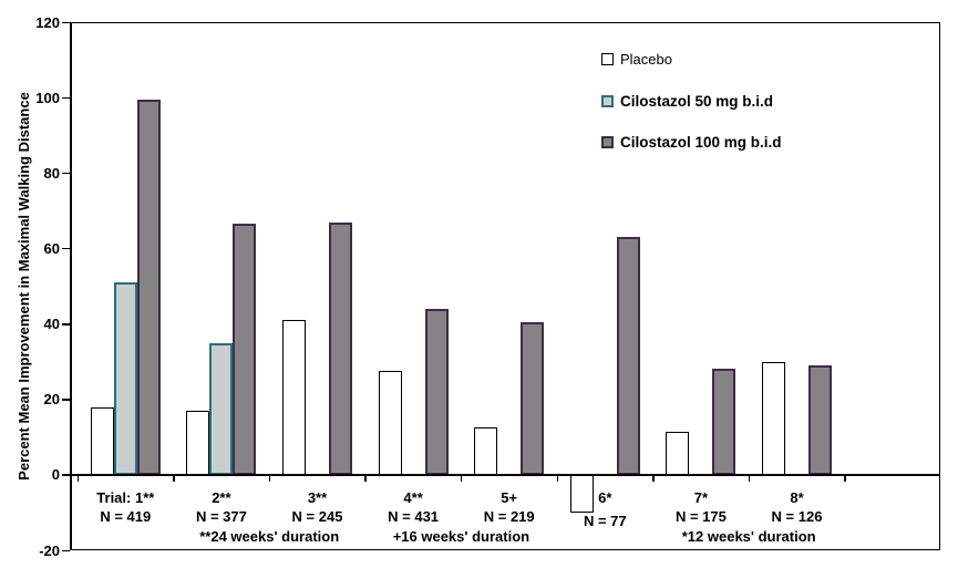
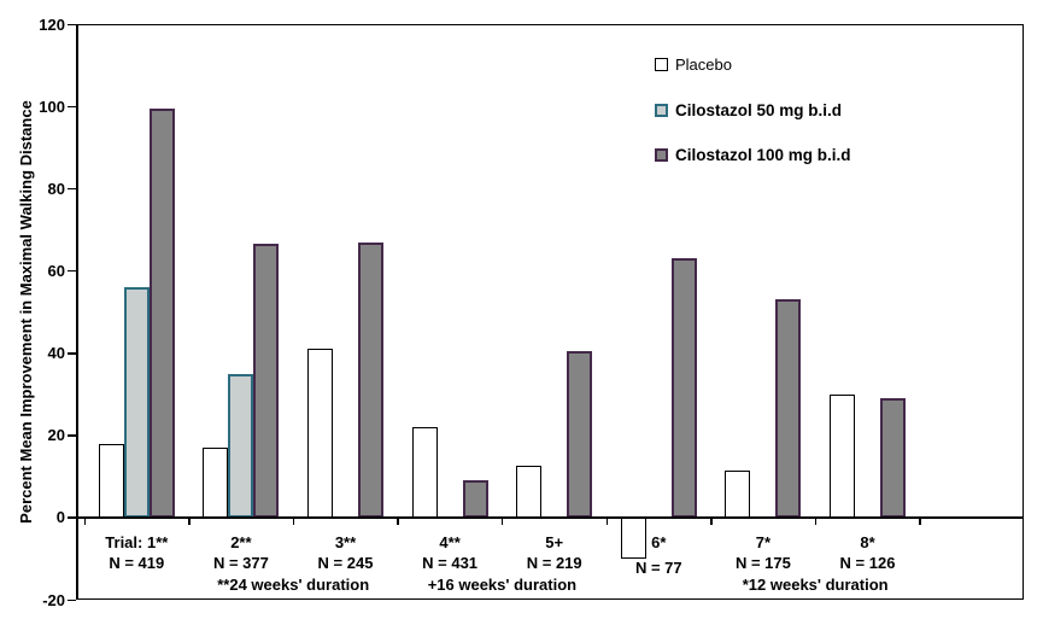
Cilostazol 50 mg b.i.d/Trial: 1**: 51 -> 56
Placebo/4**: 28 -> 22
Cilostazol 100 mg b.i.d/4**: 44 -> 9
Cilostazol 100 mg b.i.d/7*: 28 -> 53
